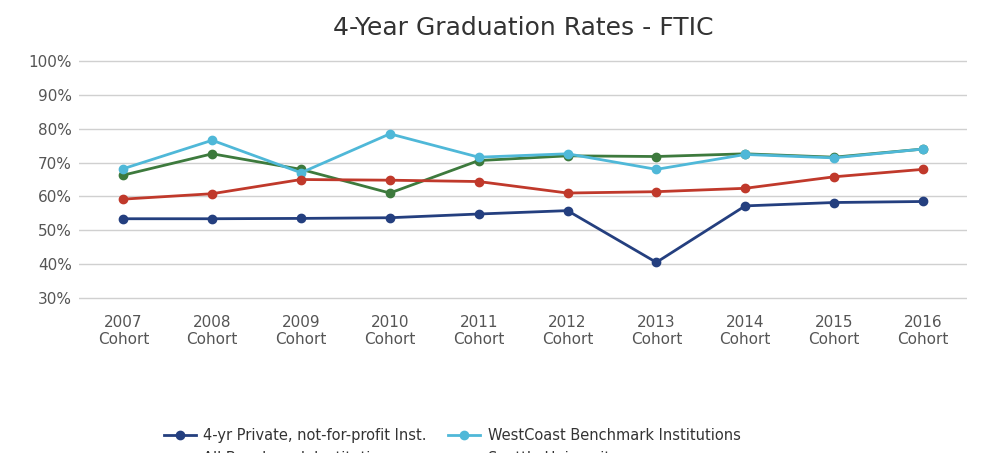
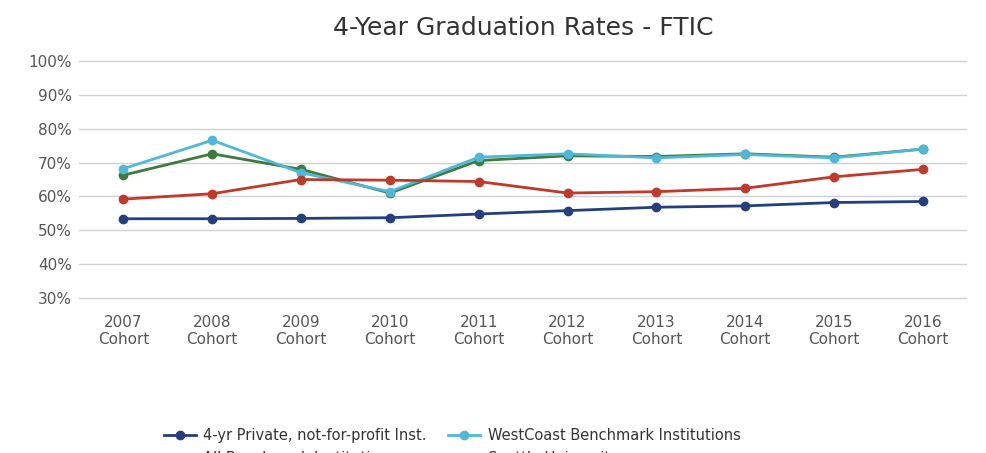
WestCoast Benchmark Institutions/2010 Cohort: 78.5% -> 61.4%
4-yr Private, not-for-profit Inst./2013 Cohort: 40.5% -> 56.8%
WestCoast Benchmark Institutions/2013 Cohort: 68.0% -> 71.4%
